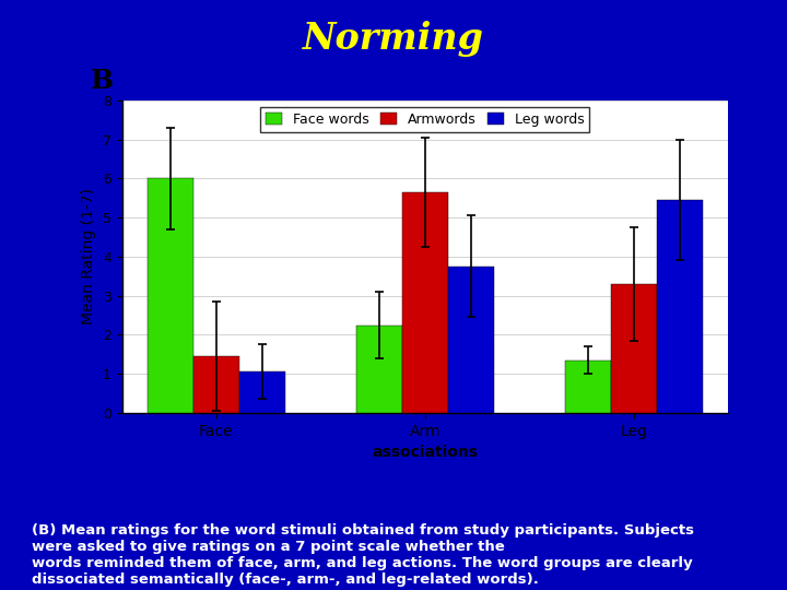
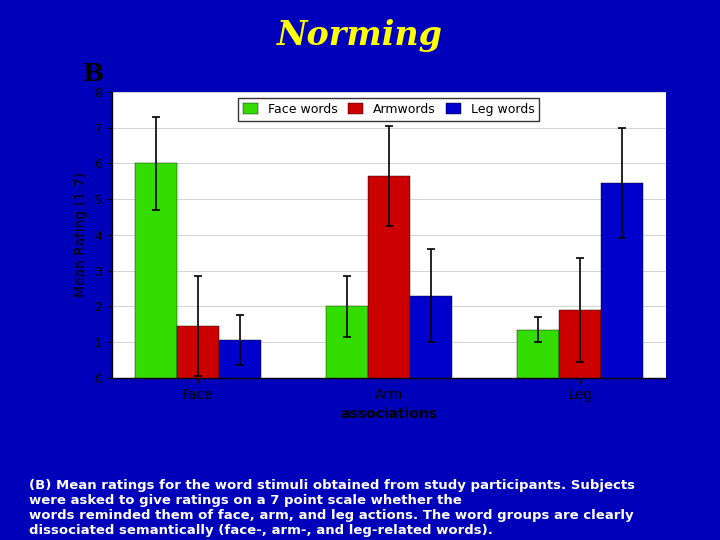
Face words/Arm: 2.25 -> 2.00
Leg words/Arm: 3.75 -> 2.30
Armwords/Leg: 3.30 -> 1.90
